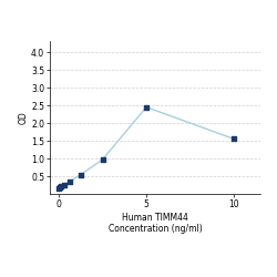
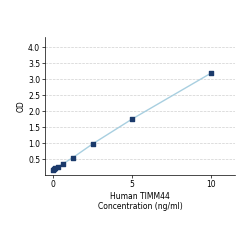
5: 2.45 -> 1.75
10: 1.55 -> 3.19
